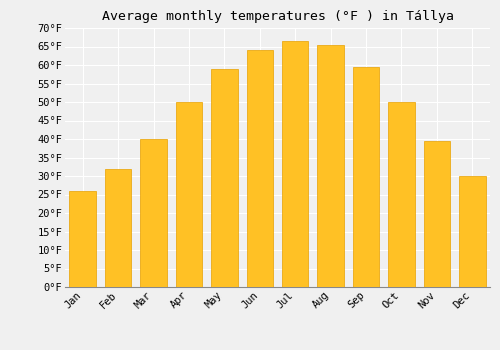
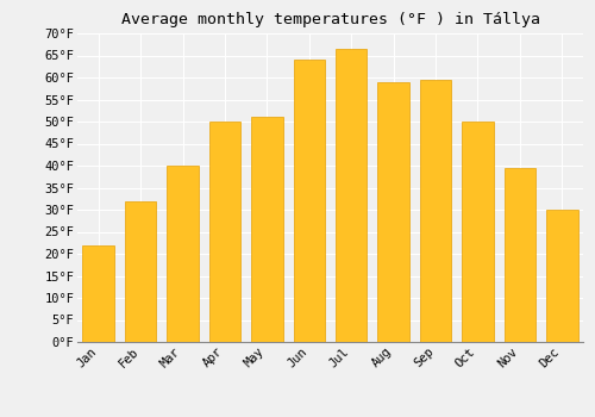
Jan: 26.0°F -> 22.0°F
May: 59.0°F -> 51.0°F
Aug: 65.5°F -> 59.0°F
